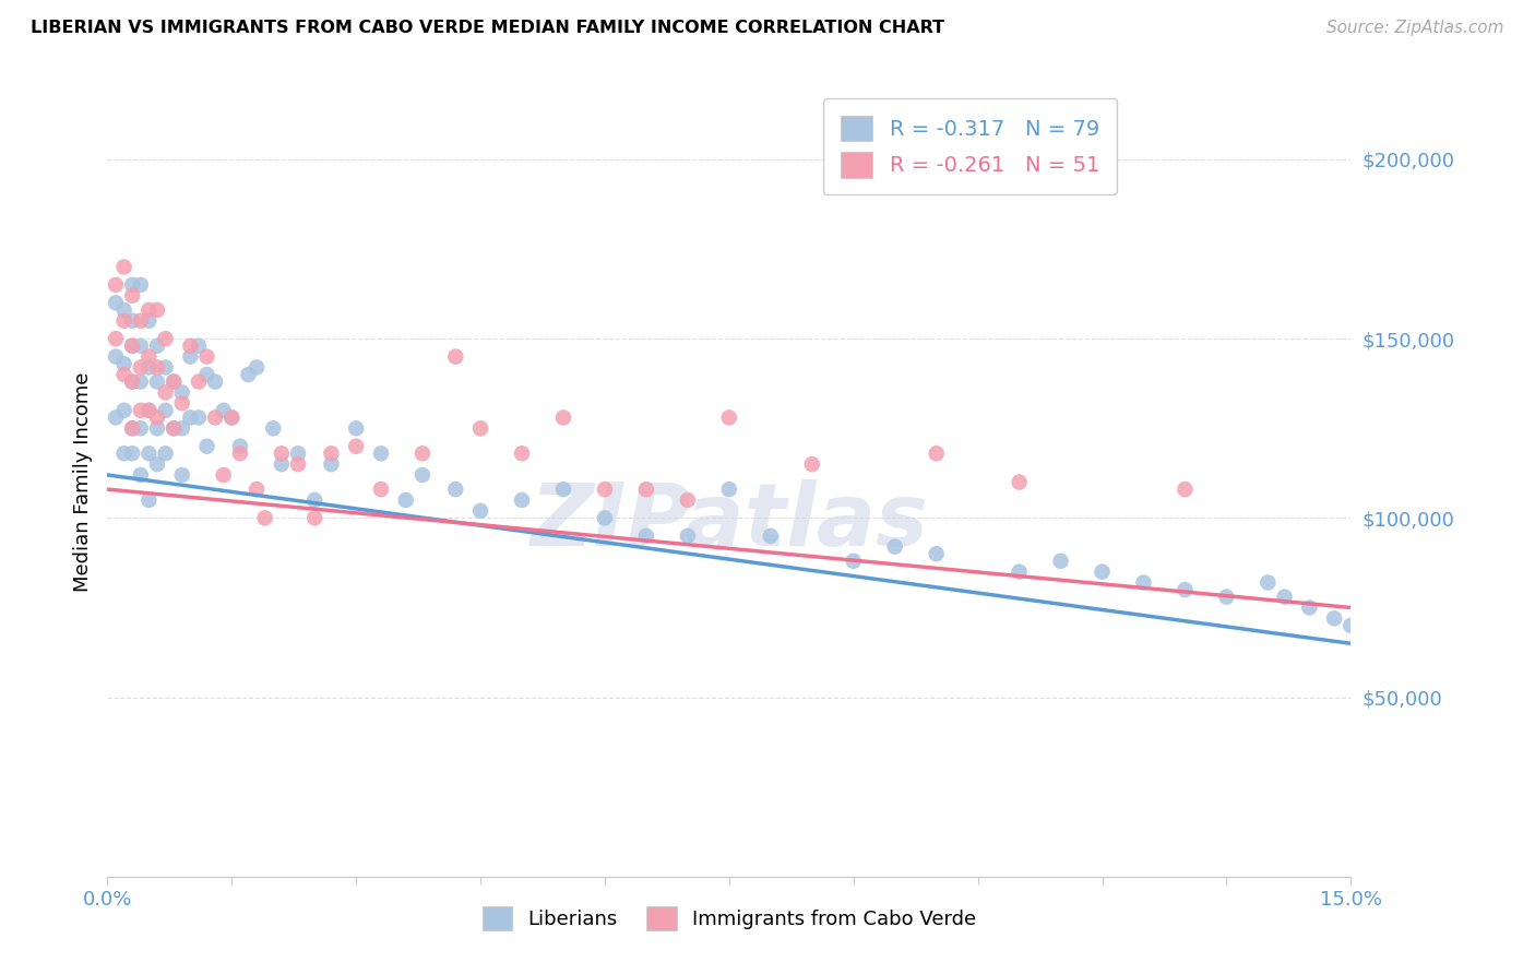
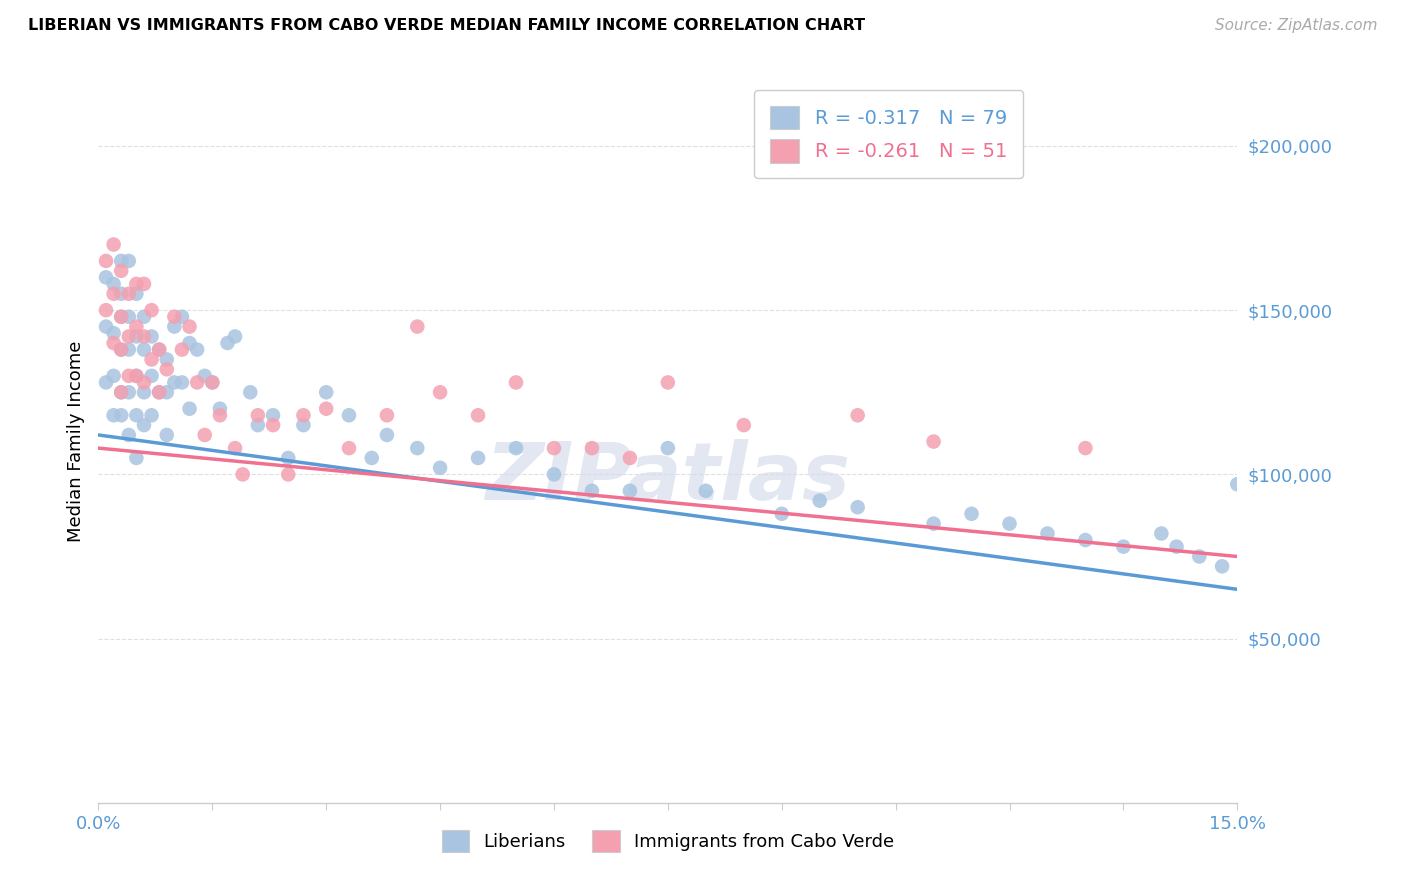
Liberians/15.0%: $70,000 -> $97,000
